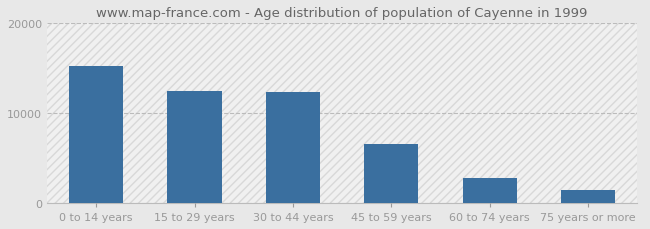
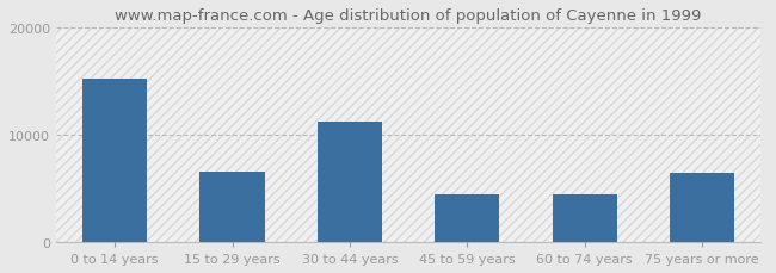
15 to 29 years: 12400 -> 6600
30 to 44 years: 12300 -> 11200
45 to 59 years: 6600 -> 4400
60 to 74 years: 2800 -> 4400
75 years or more: 1500 -> 6400
